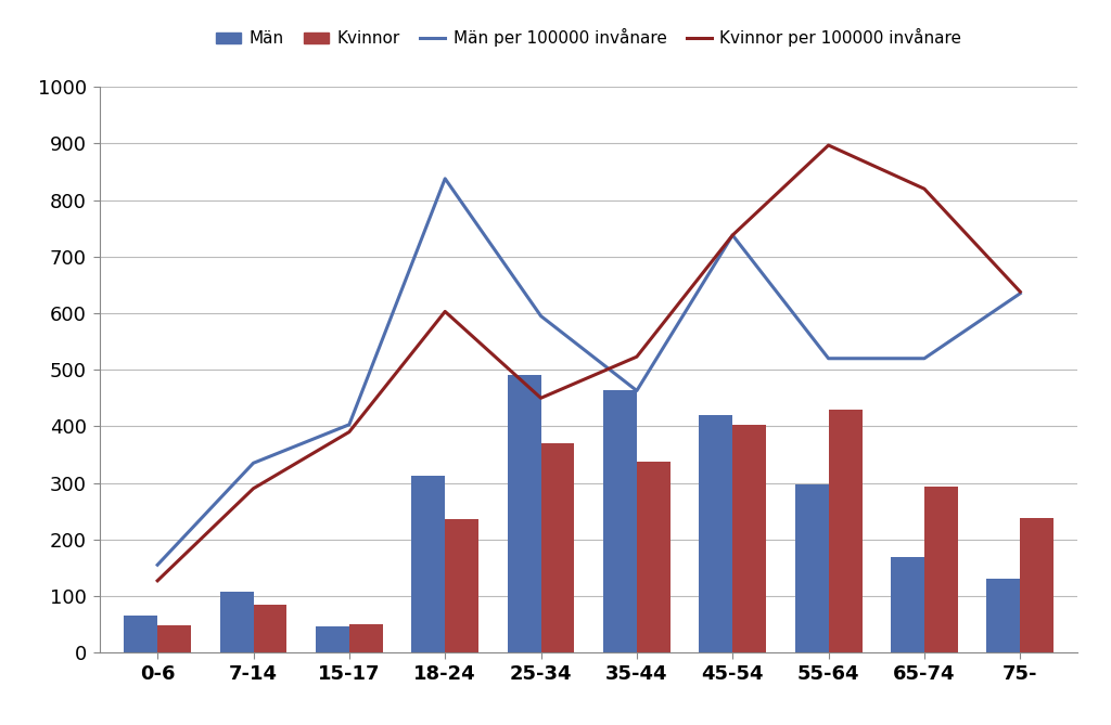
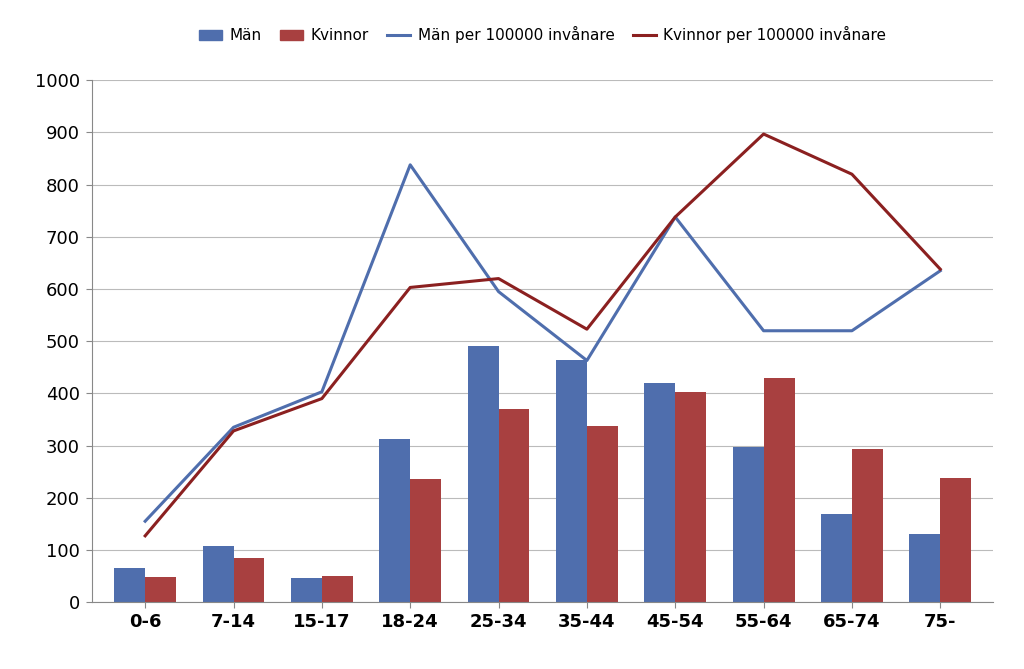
Kvinnor per 100000 invånare/7-14: 290 -> 328
Kvinnor per 100000 invånare/25-34: 450 -> 620
